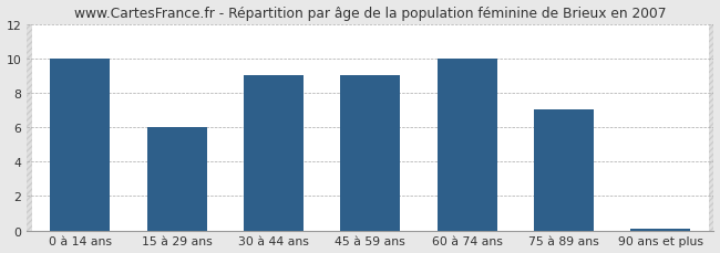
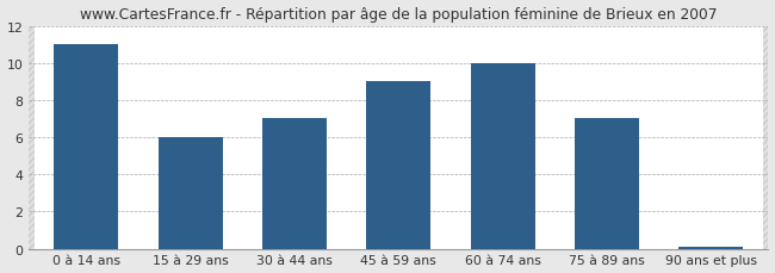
0 à 14 ans: 10.0 -> 11.0
30 à 44 ans: 9.0 -> 7.0
